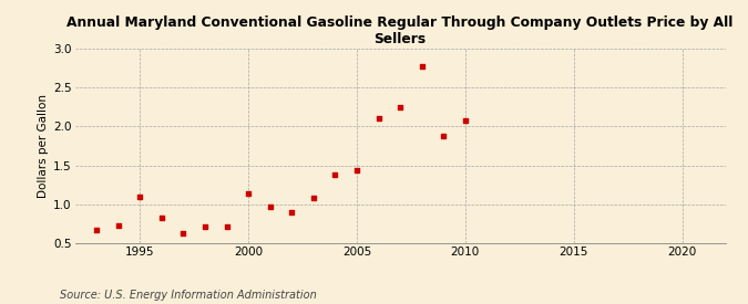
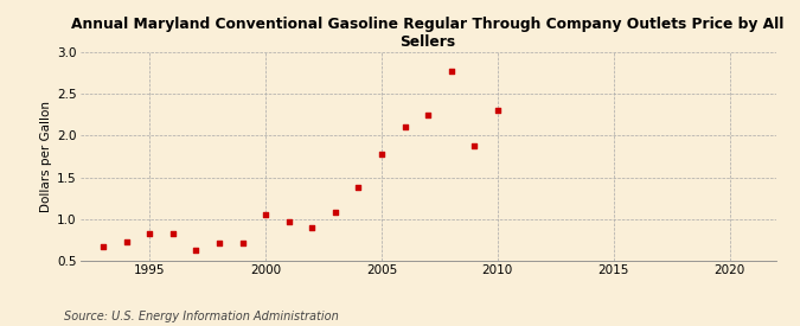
1995: 1.10 -> 0.82
2000: 1.14 -> 1.05
2005: 1.44 -> 1.78
2010: 2.08 -> 2.30
